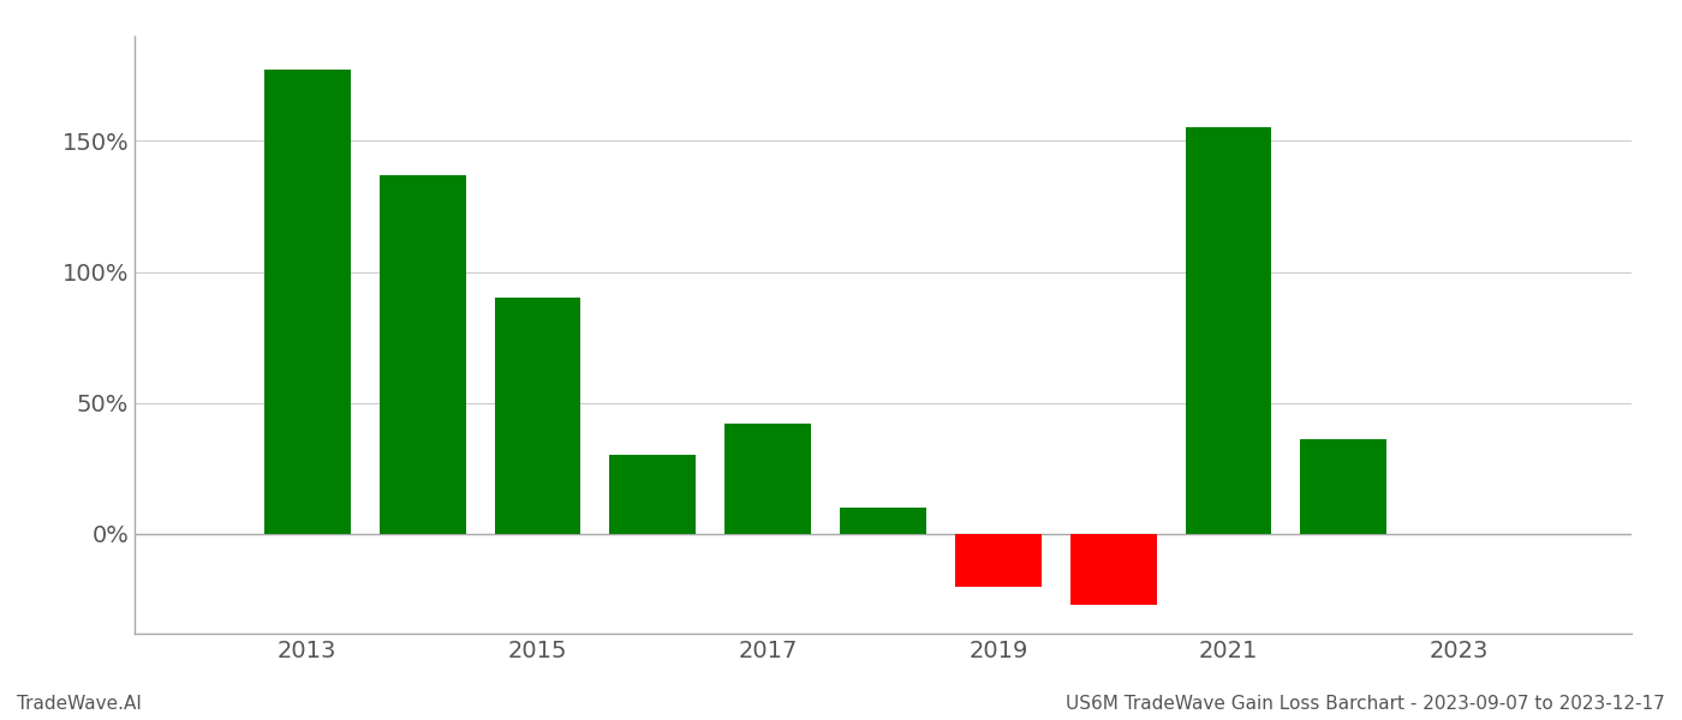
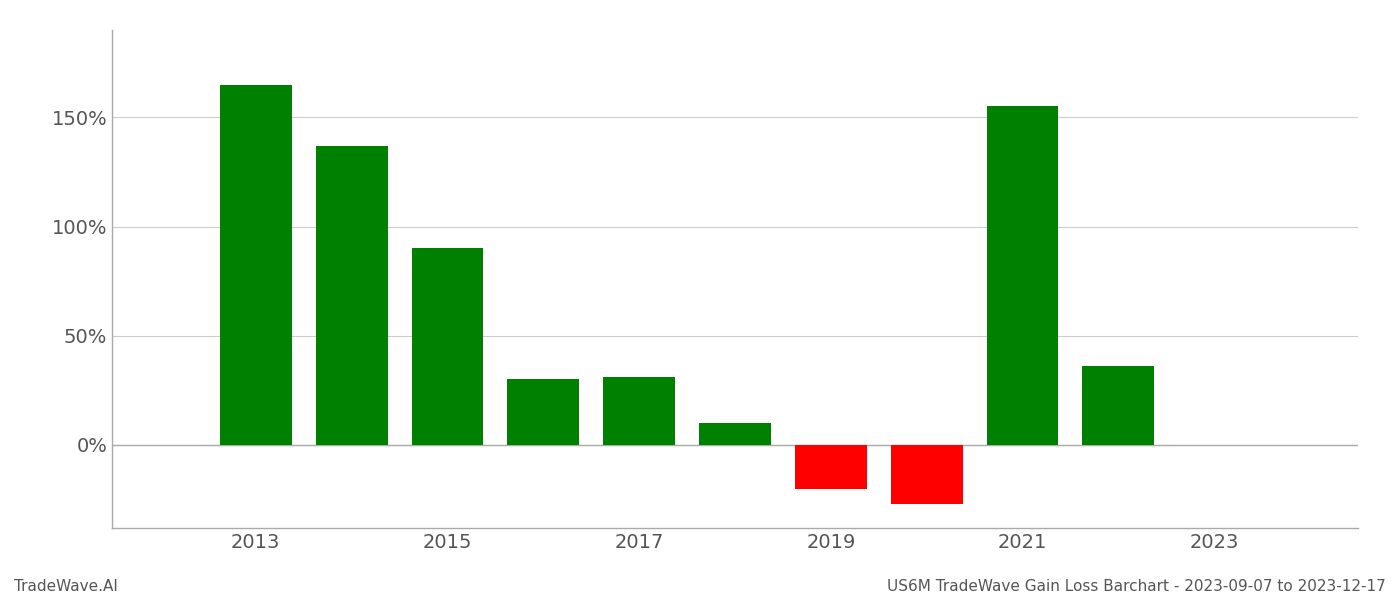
2013: 177% -> 165%
2017: 42% -> 31%
